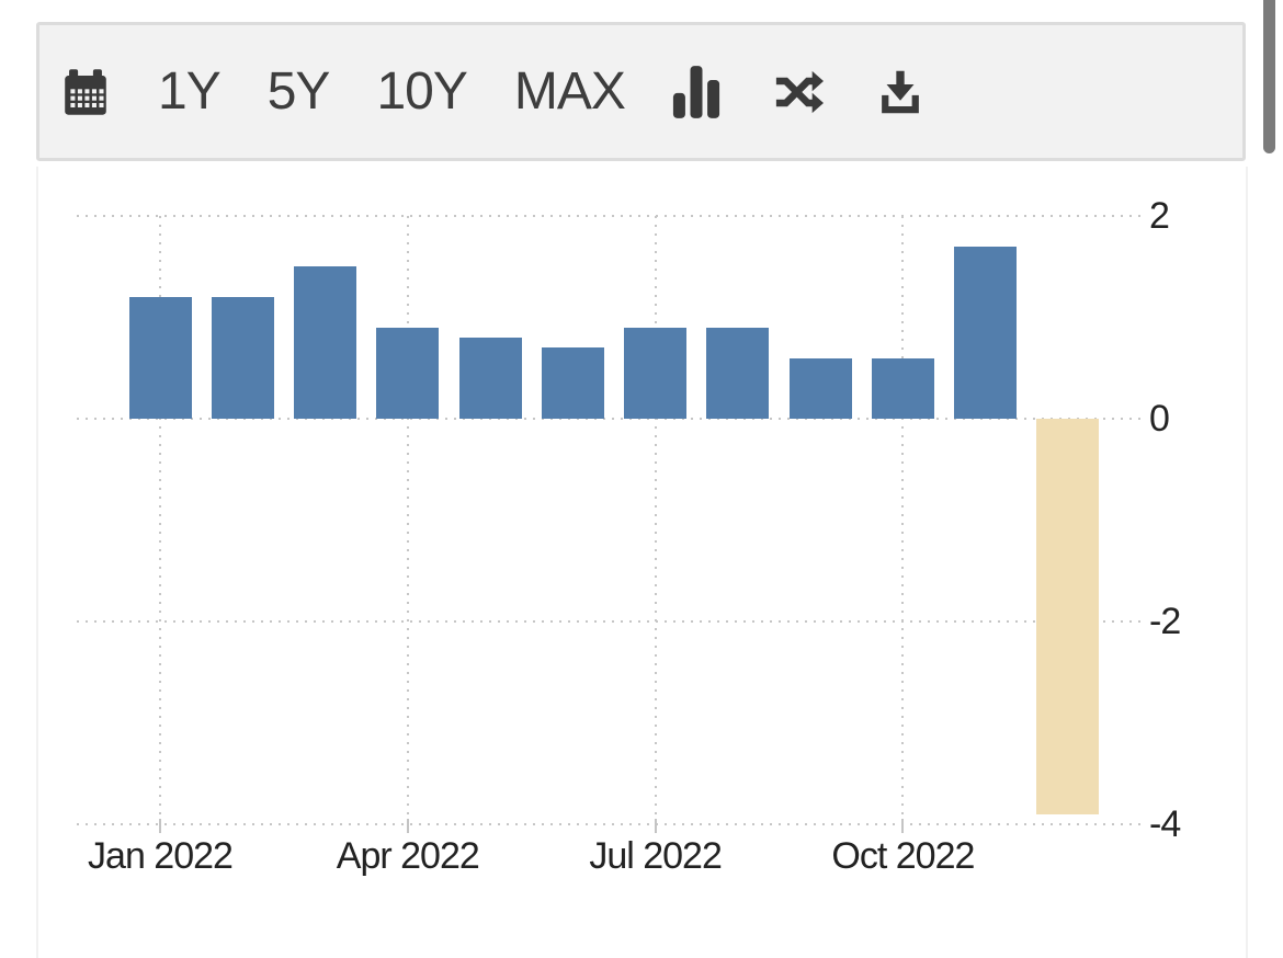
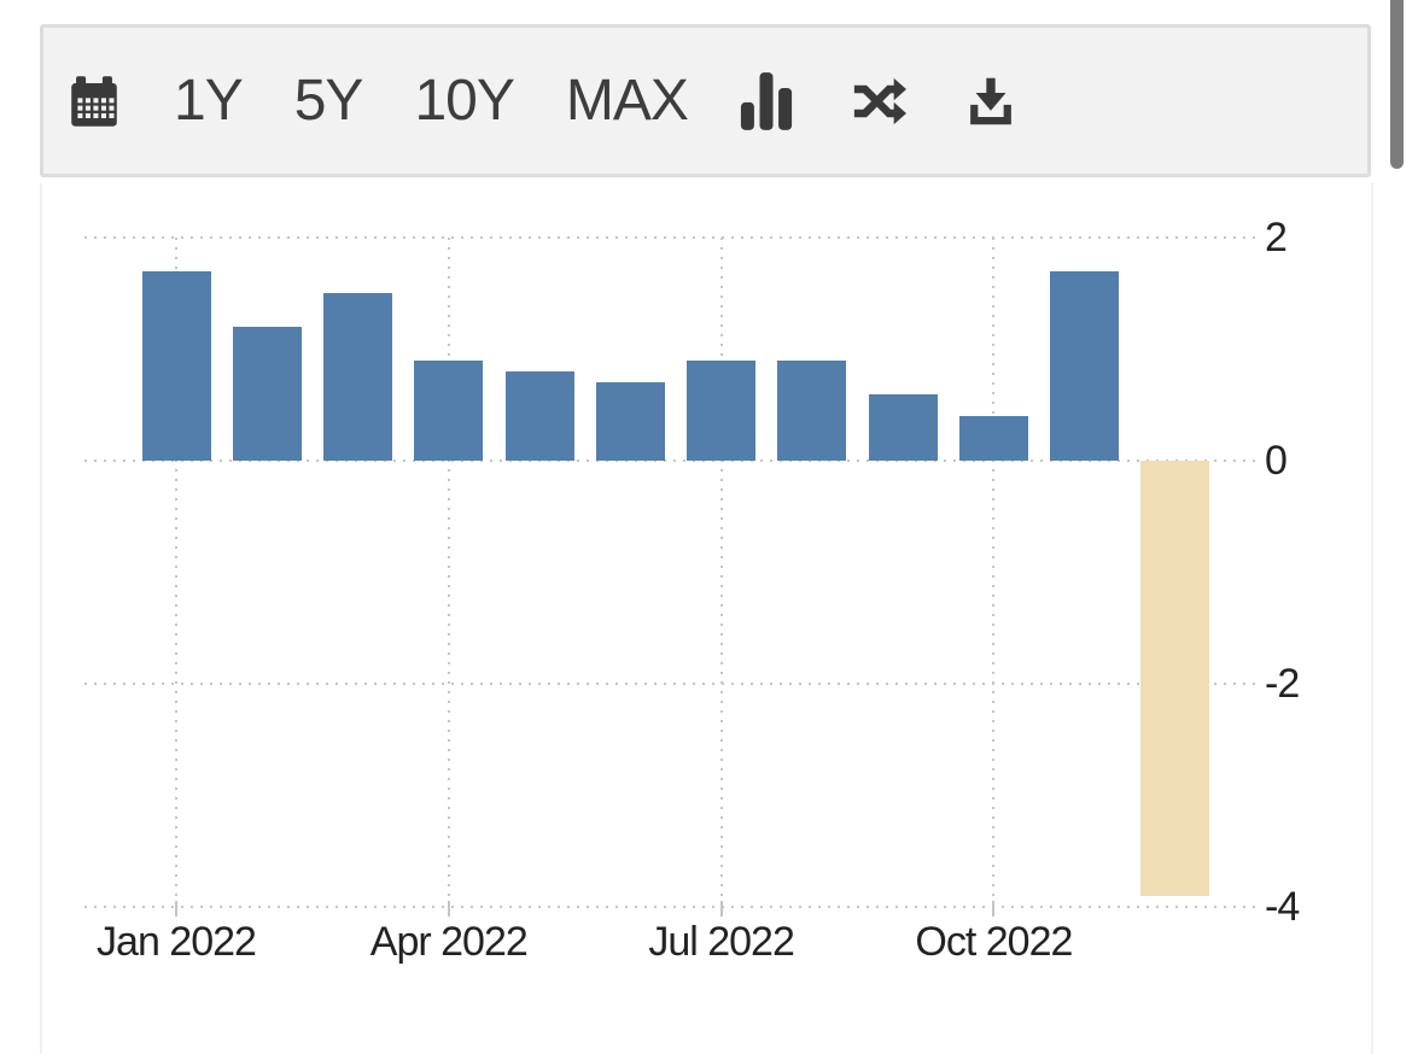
Jan 2022: 1.2 -> 1.7
Oct 2022: 0.6 -> 0.4
